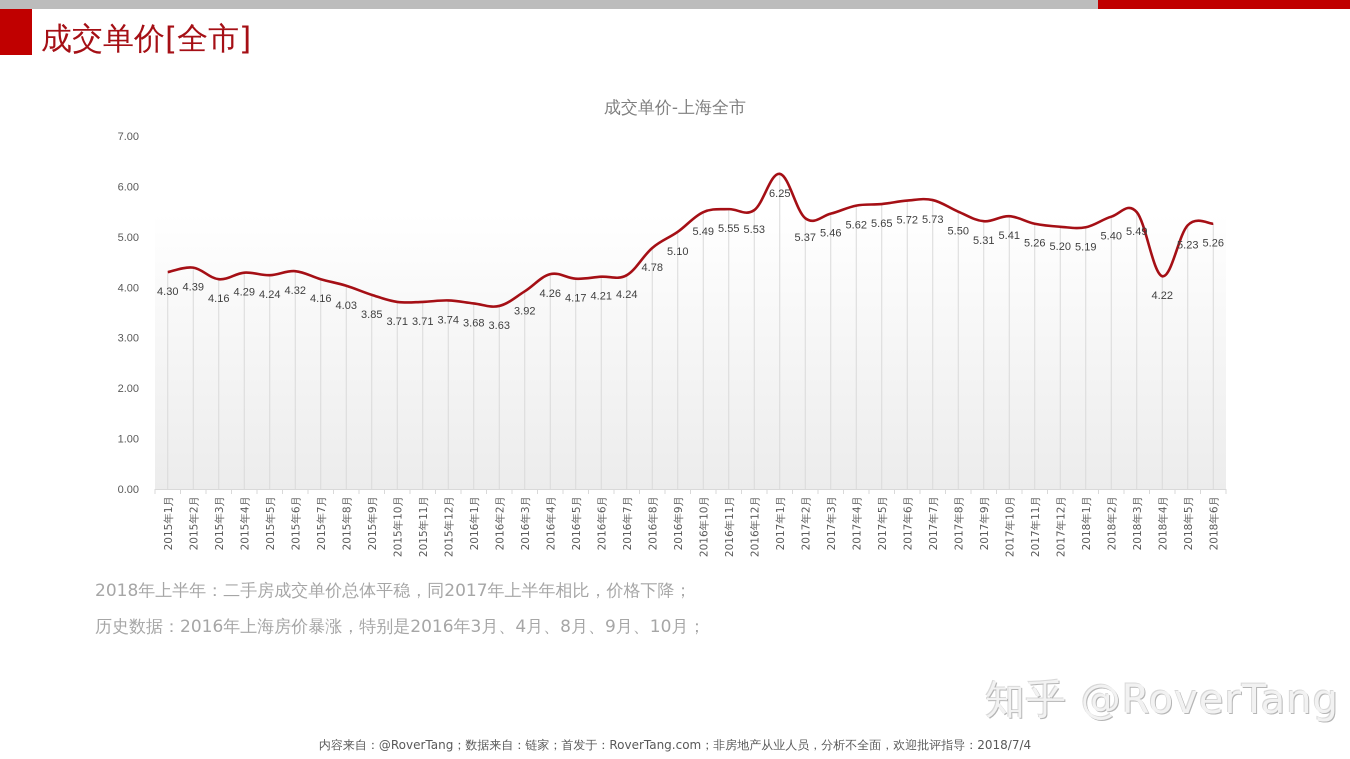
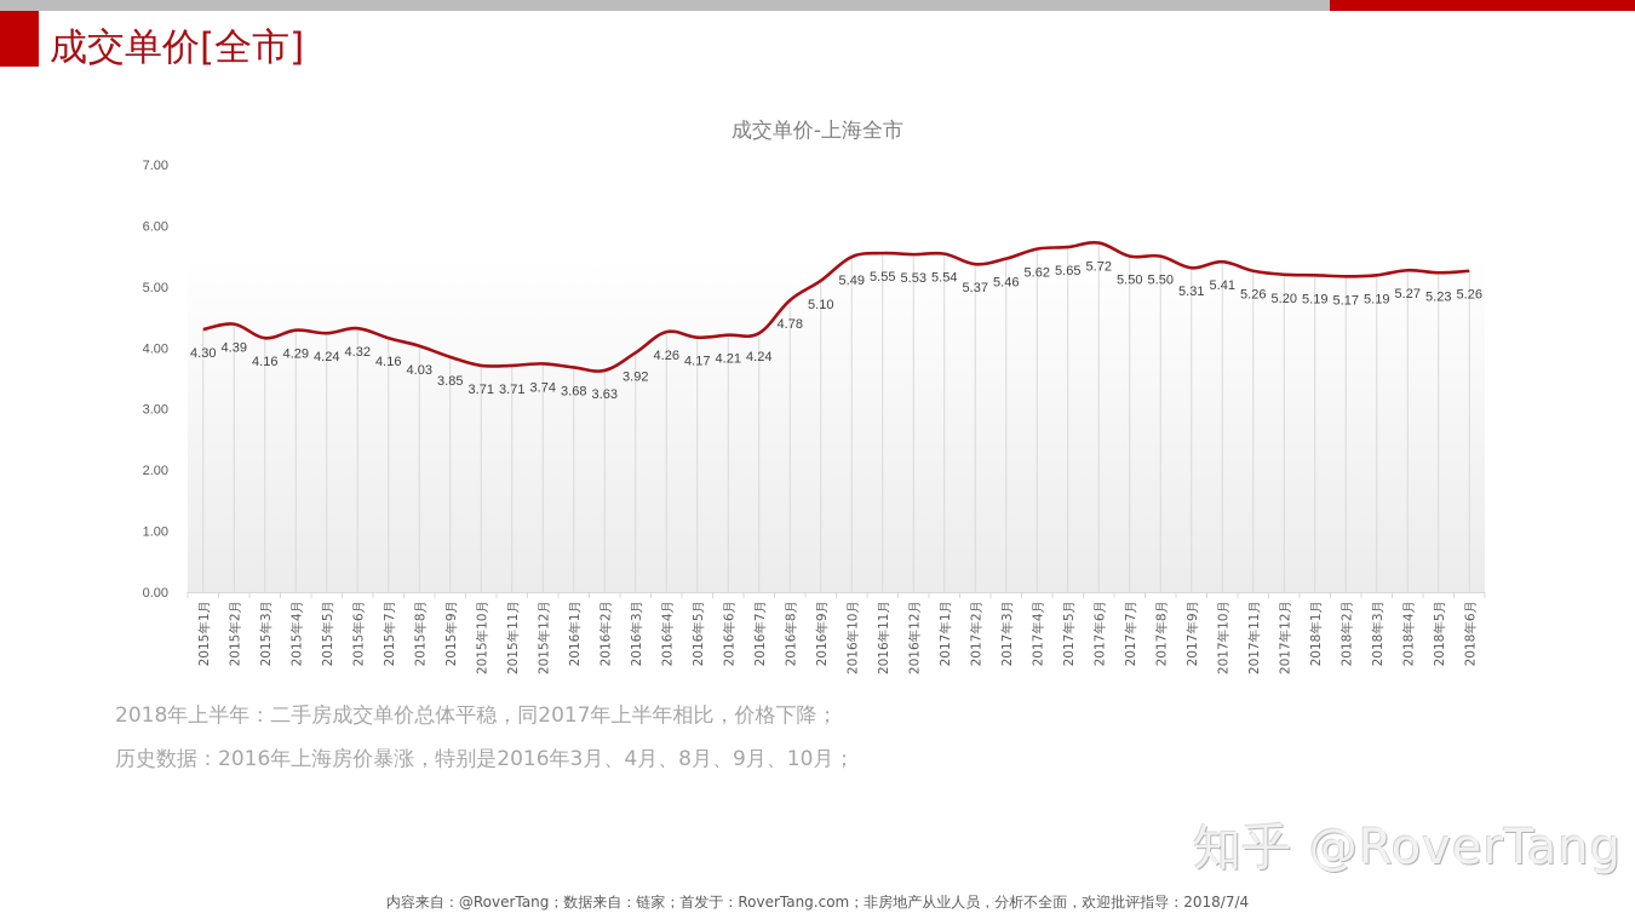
2017年1月: 6.25 -> 5.54
2017年7月: 5.73 -> 5.50
2018年2月: 5.40 -> 5.17
2018年3月: 5.49 -> 5.19
2018年4月: 4.22 -> 5.27
